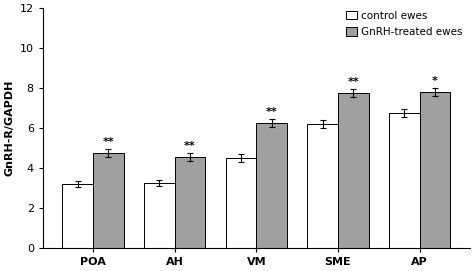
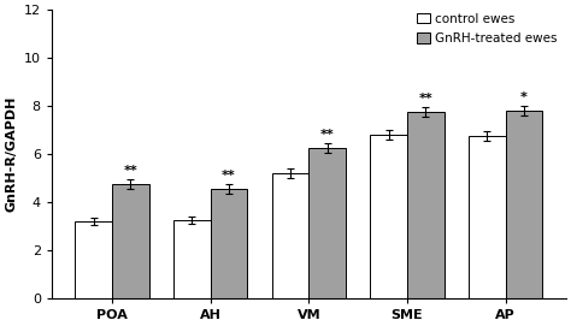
control ewes/VM: 4.5 -> 5.2
control ewes/SME: 6.2 -> 6.8
